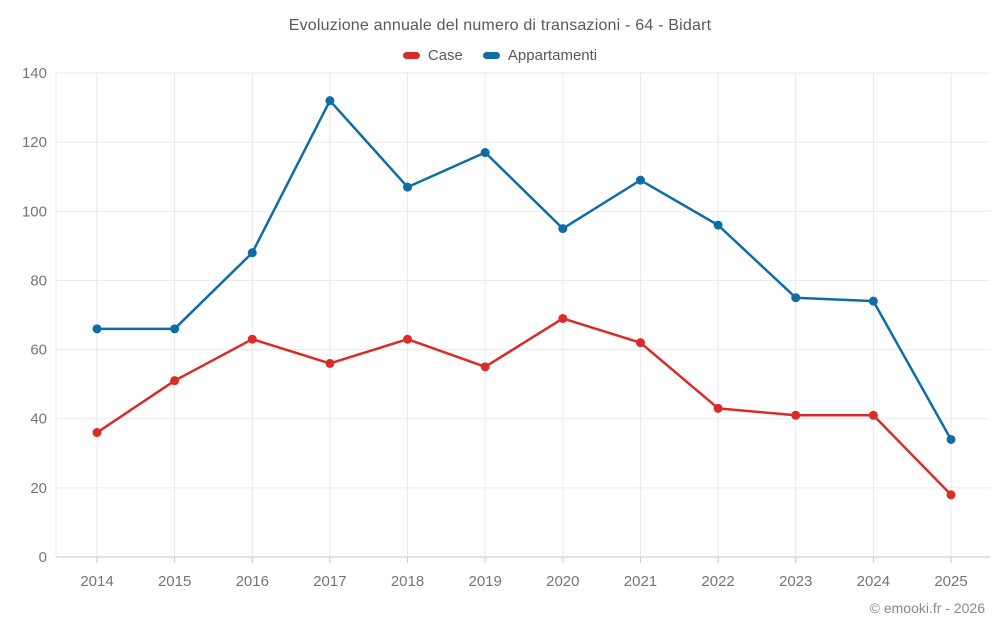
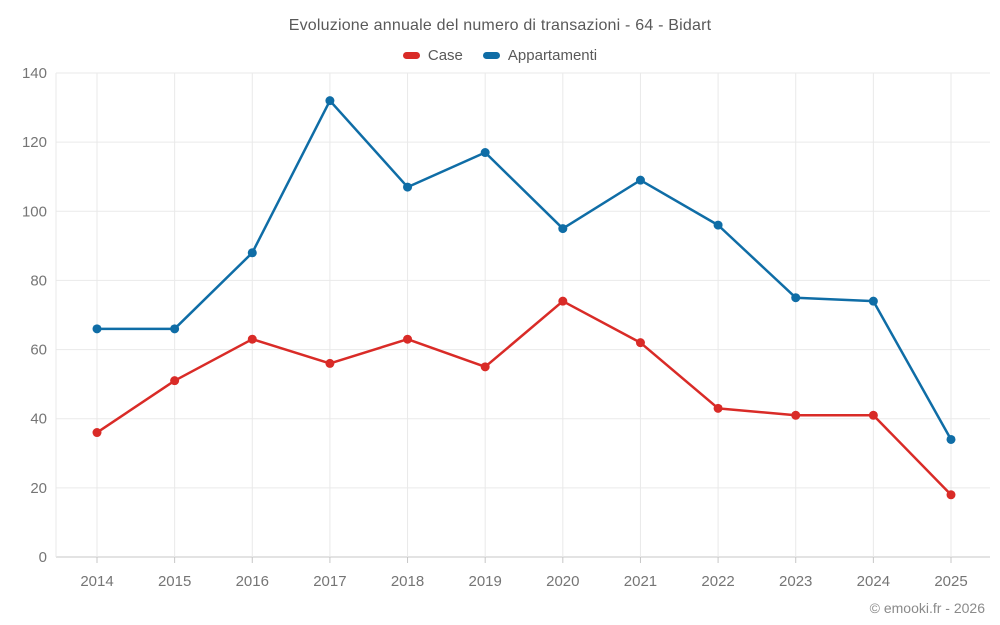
Case/2020: 69 -> 74
